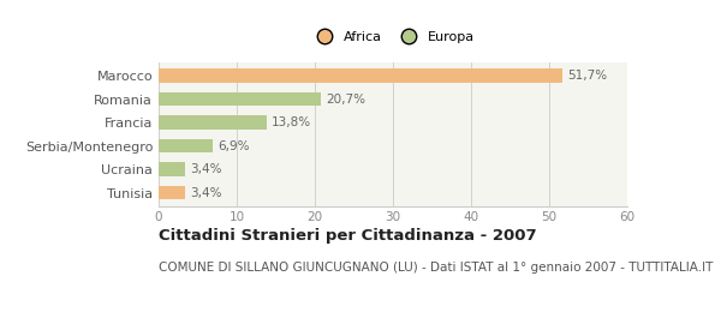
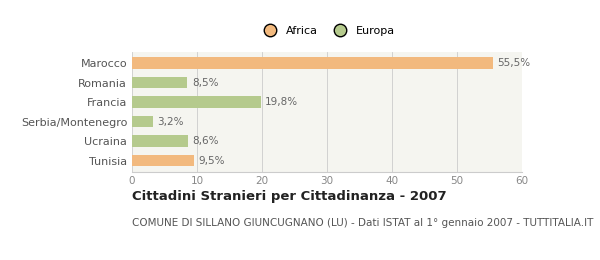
Marocco: 51,7% -> 55,5%
Romania: 20,7% -> 8,5%
Francia: 13,8% -> 19,8%
Serbia/Montenegro: 6,9% -> 3,2%
Ucraina: 3,4% -> 8,6%
Tunisia: 3,4% -> 9,5%
